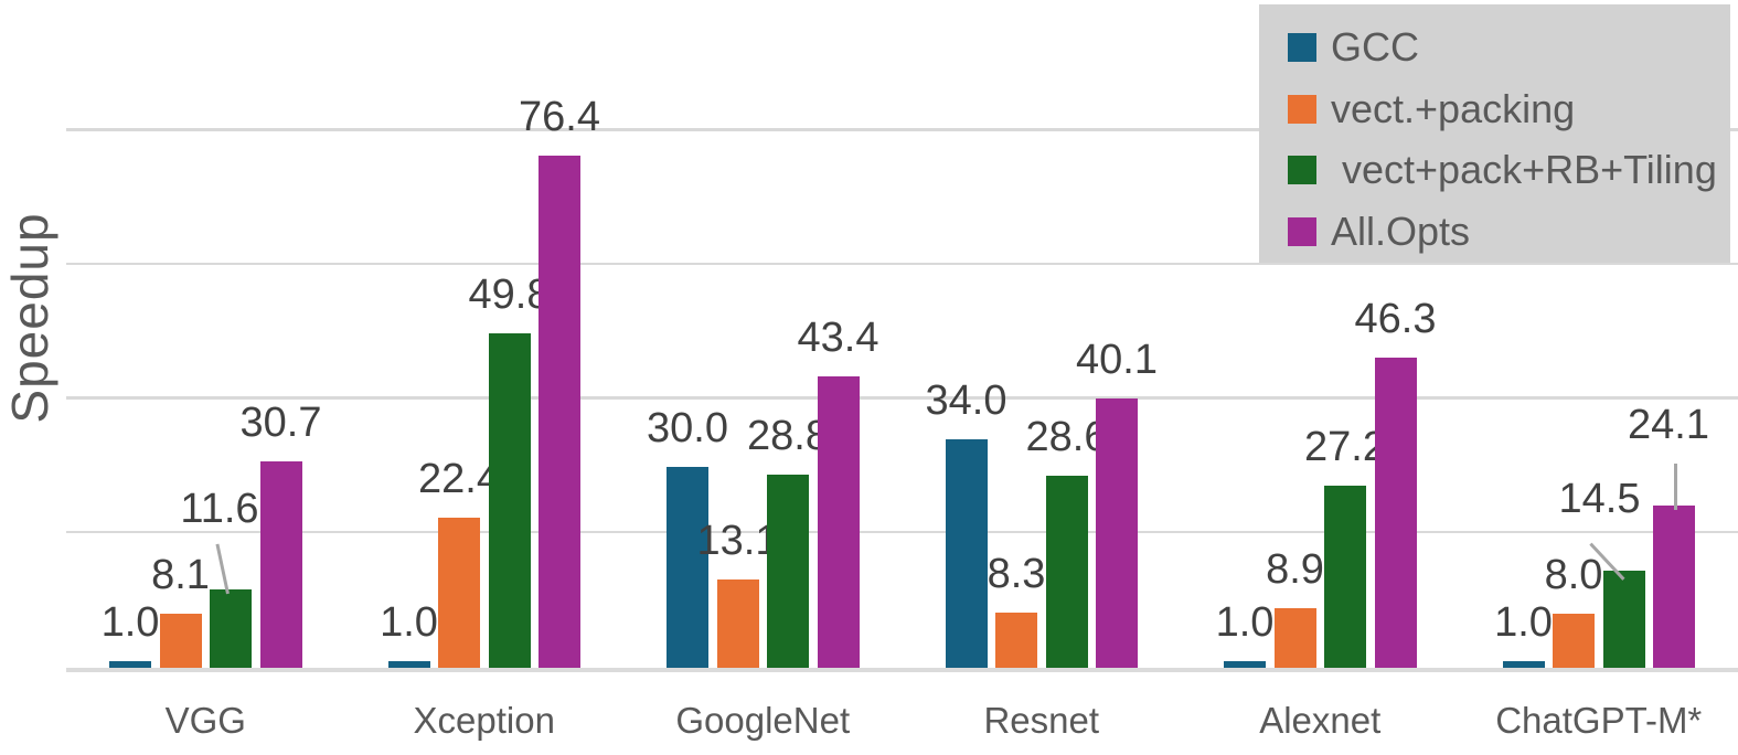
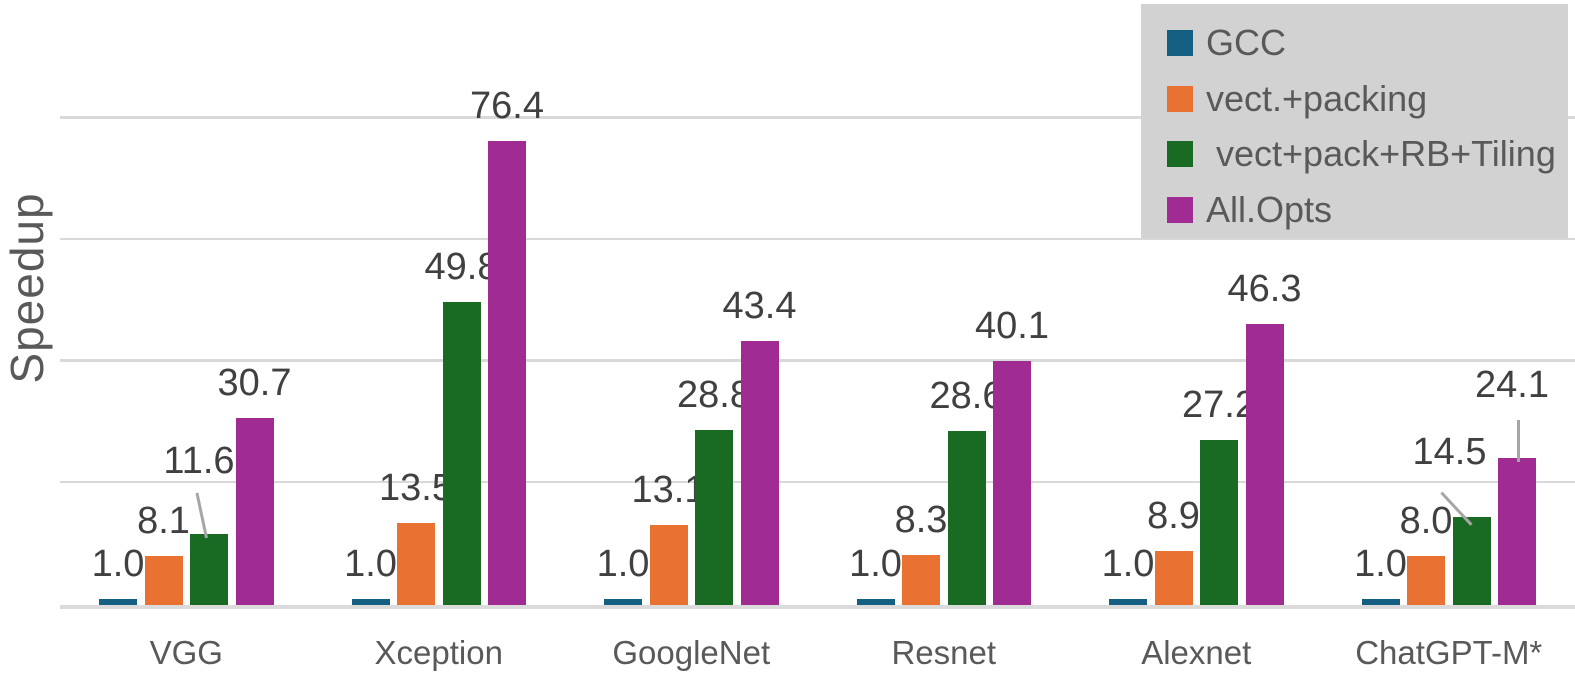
vect.+packing/Xception: 22.4 -> 13.5
GCC/GoogleNet: 30.0 -> 1.0
GCC/Resnet: 34.0 -> 1.0
